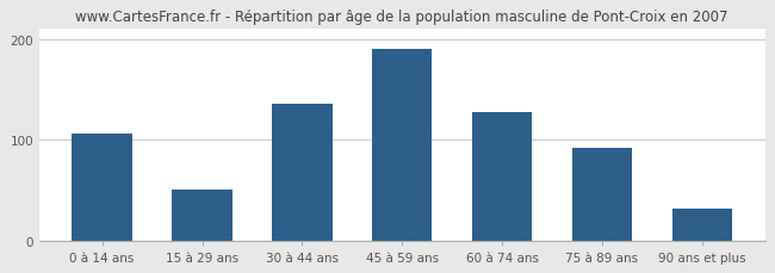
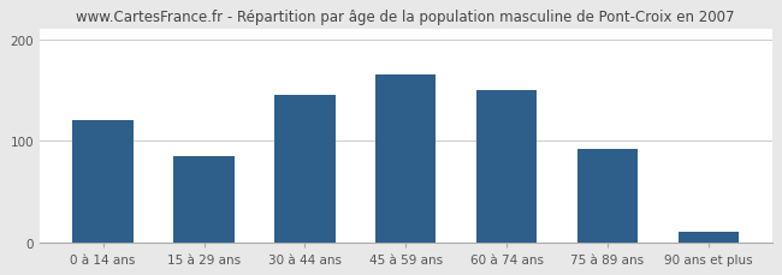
0 à 14 ans: 106 -> 120
15 à 29 ans: 50 -> 85
30 à 44 ans: 136 -> 145
45 à 59 ans: 190 -> 165
60 à 74 ans: 128 -> 150
90 ans et plus: 32 -> 10
